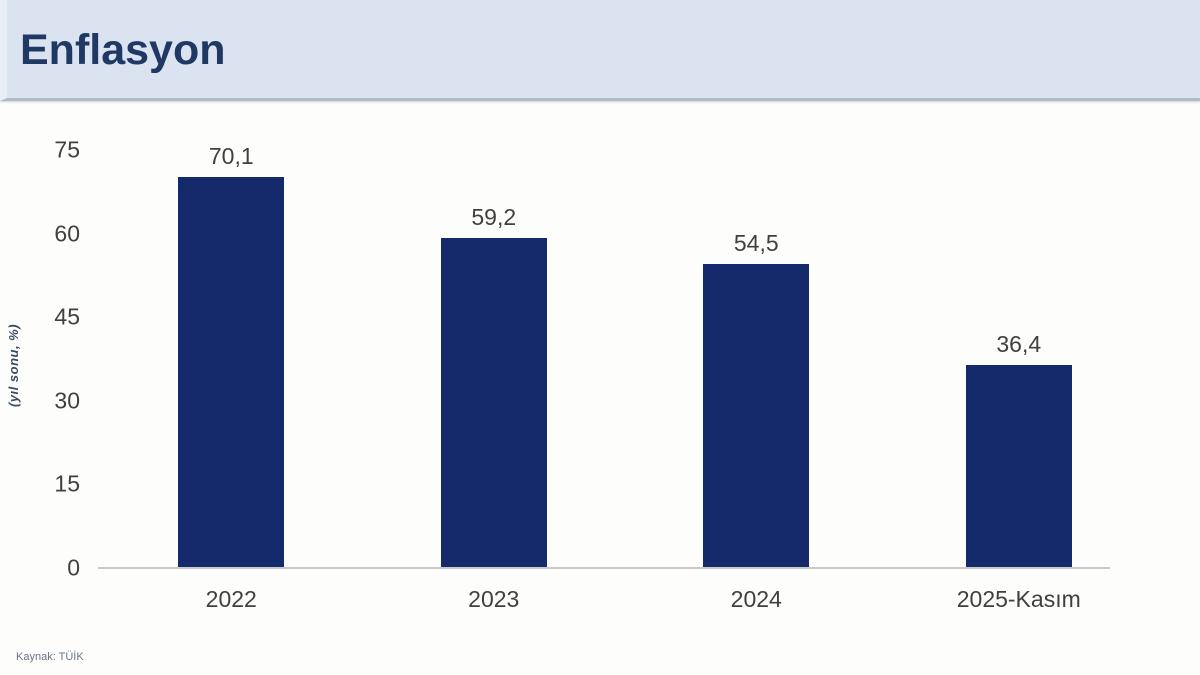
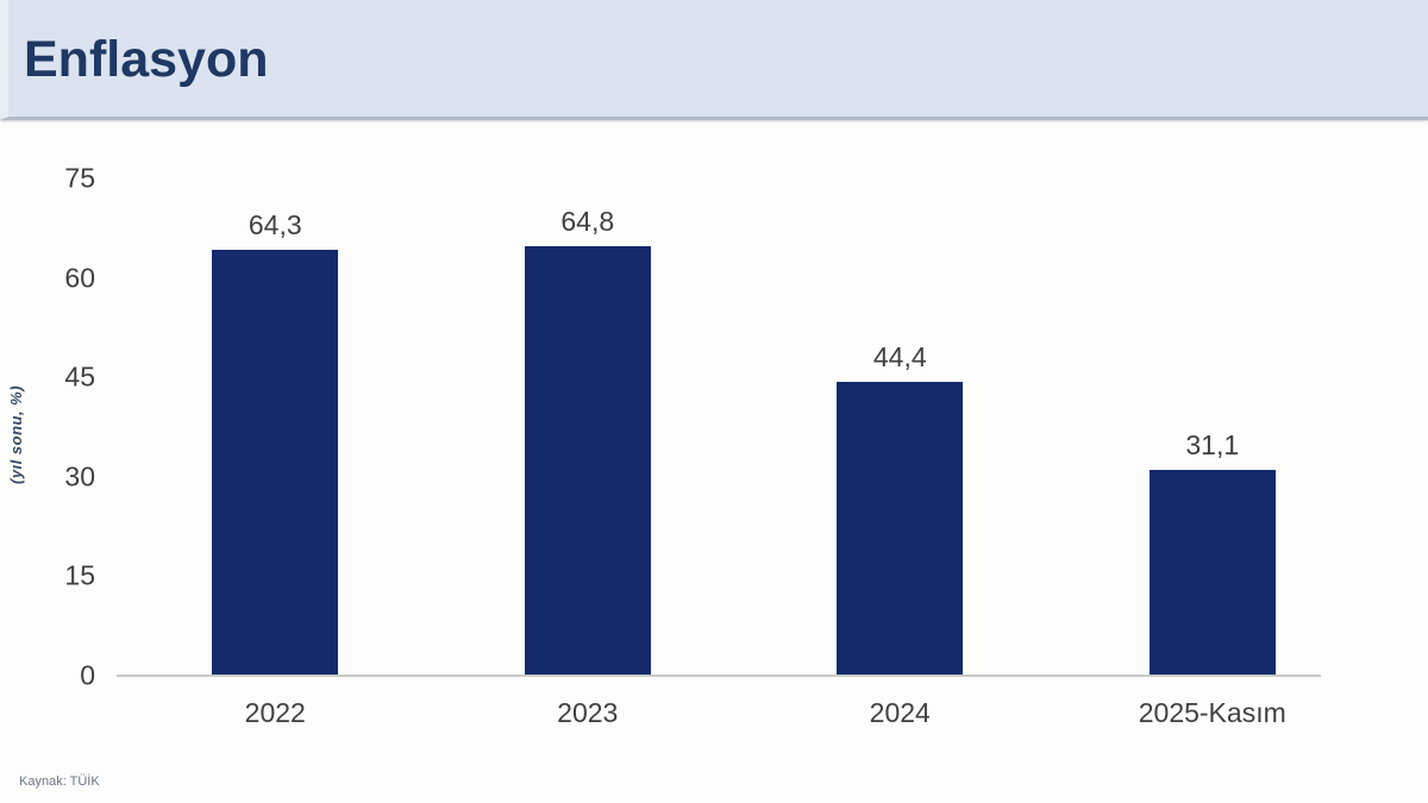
2022: 70,1 -> 64,3
2023: 59,2 -> 64,8
2024: 54,5 -> 44,4
2025-Kasım: 36,4 -> 31,1
